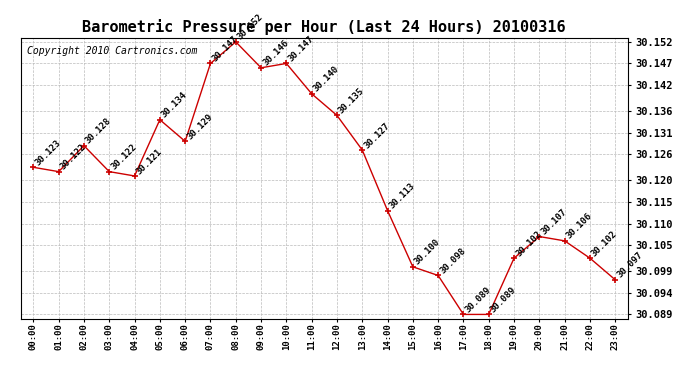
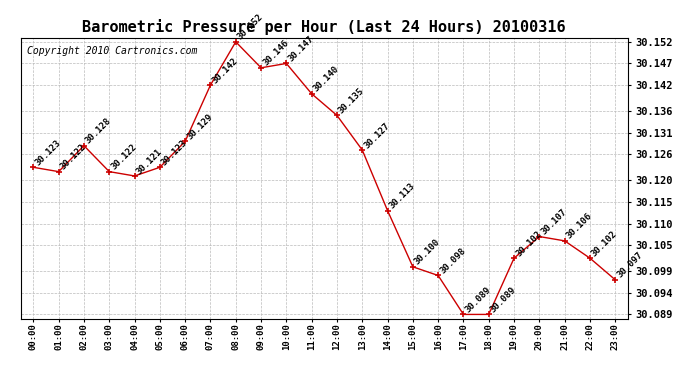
05:00: 30.134 -> 30.123
07:00: 30.147 -> 30.142
